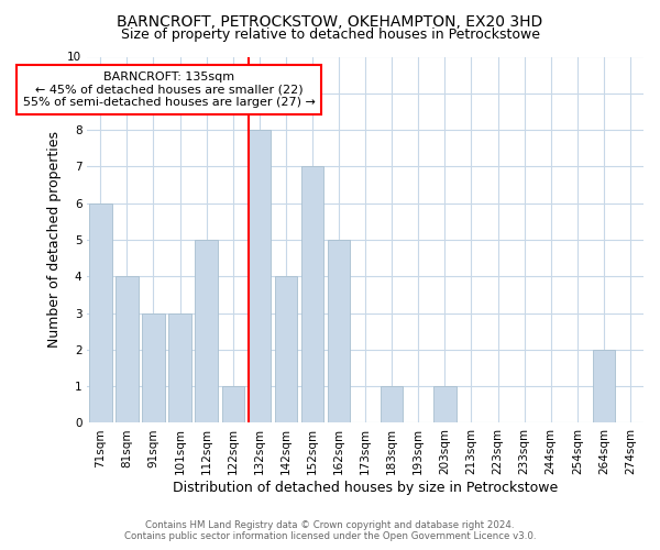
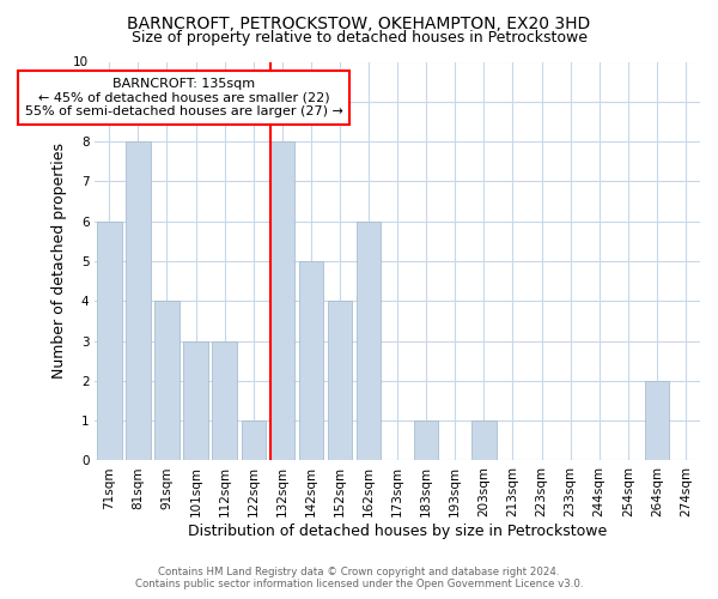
81sqm: 4 -> 8
91sqm: 3 -> 4
112sqm: 5 -> 3
142sqm: 4 -> 5
152sqm: 7 -> 4
162sqm: 5 -> 6
